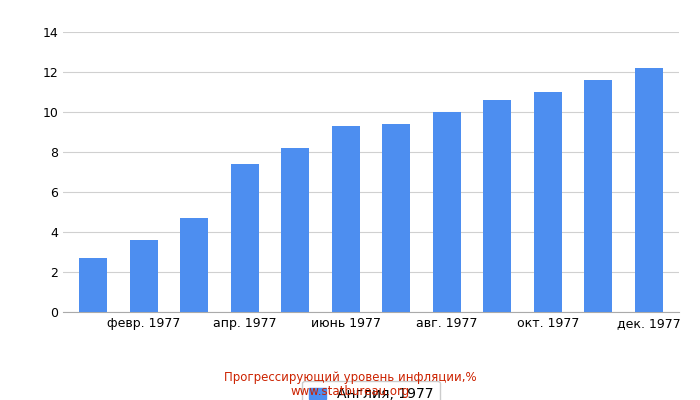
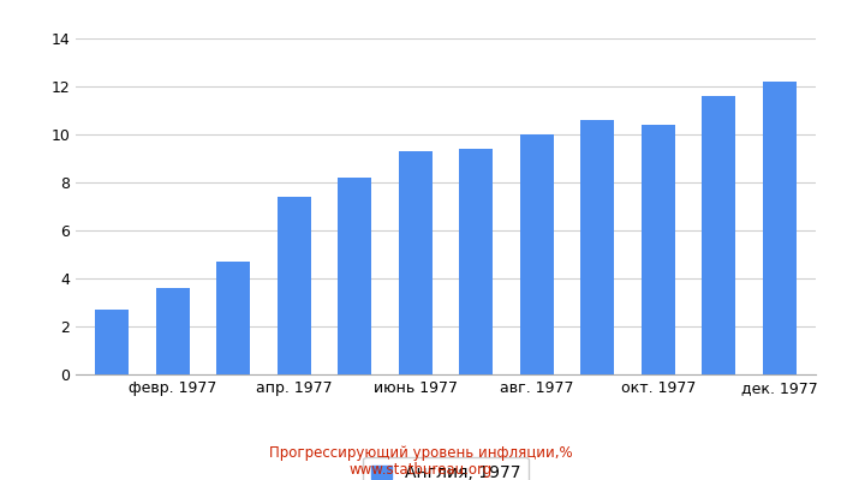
окт. 1977: 11.0 -> 10.4
